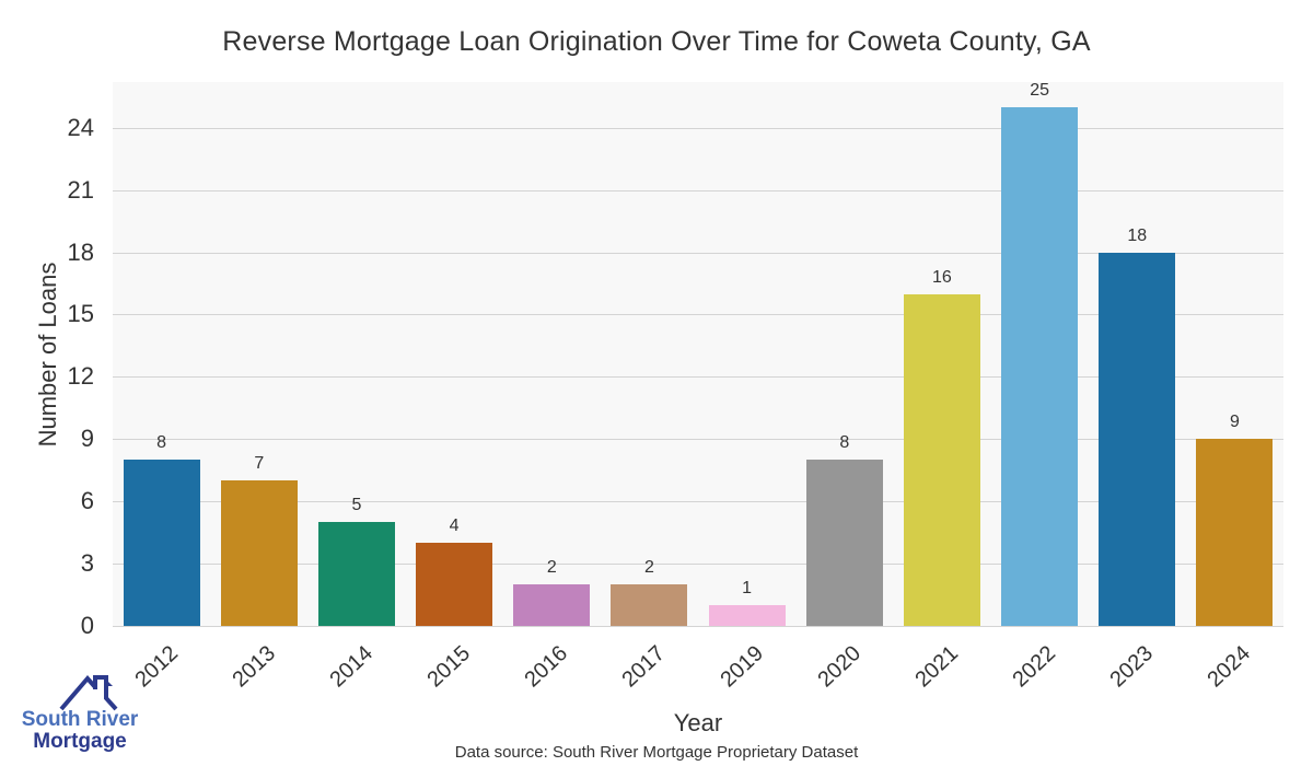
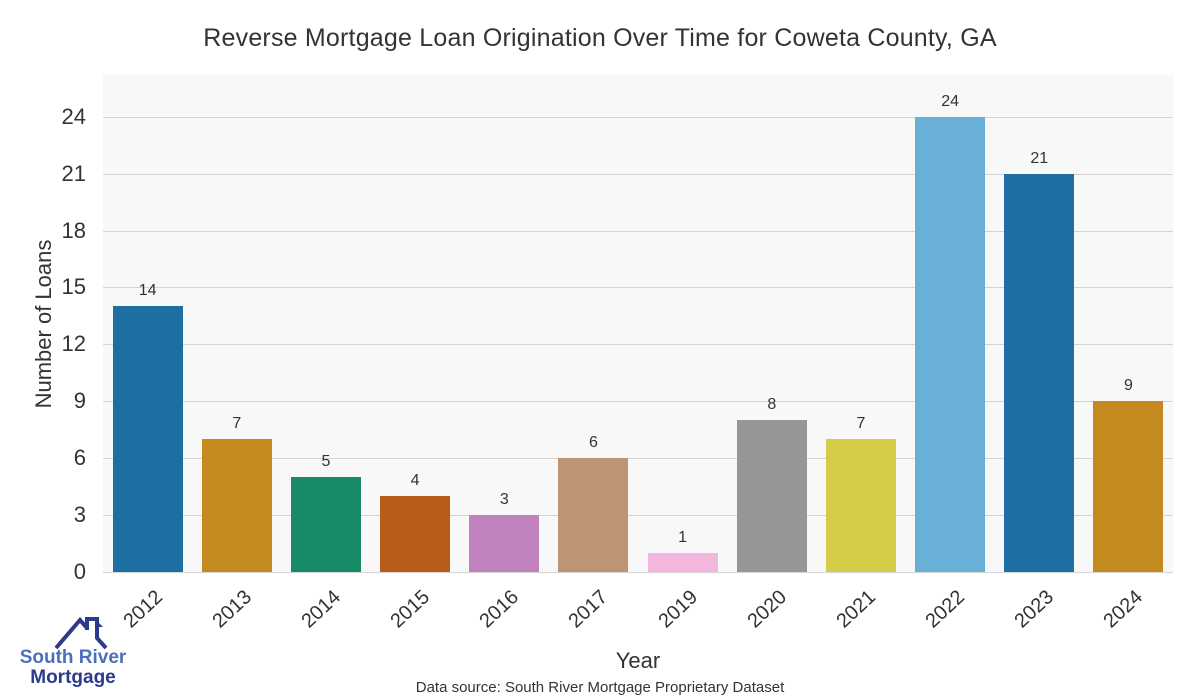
2012: 8 -> 14
2016: 2 -> 3
2017: 2 -> 6
2021: 16 -> 7
2022: 25 -> 24
2023: 18 -> 21
